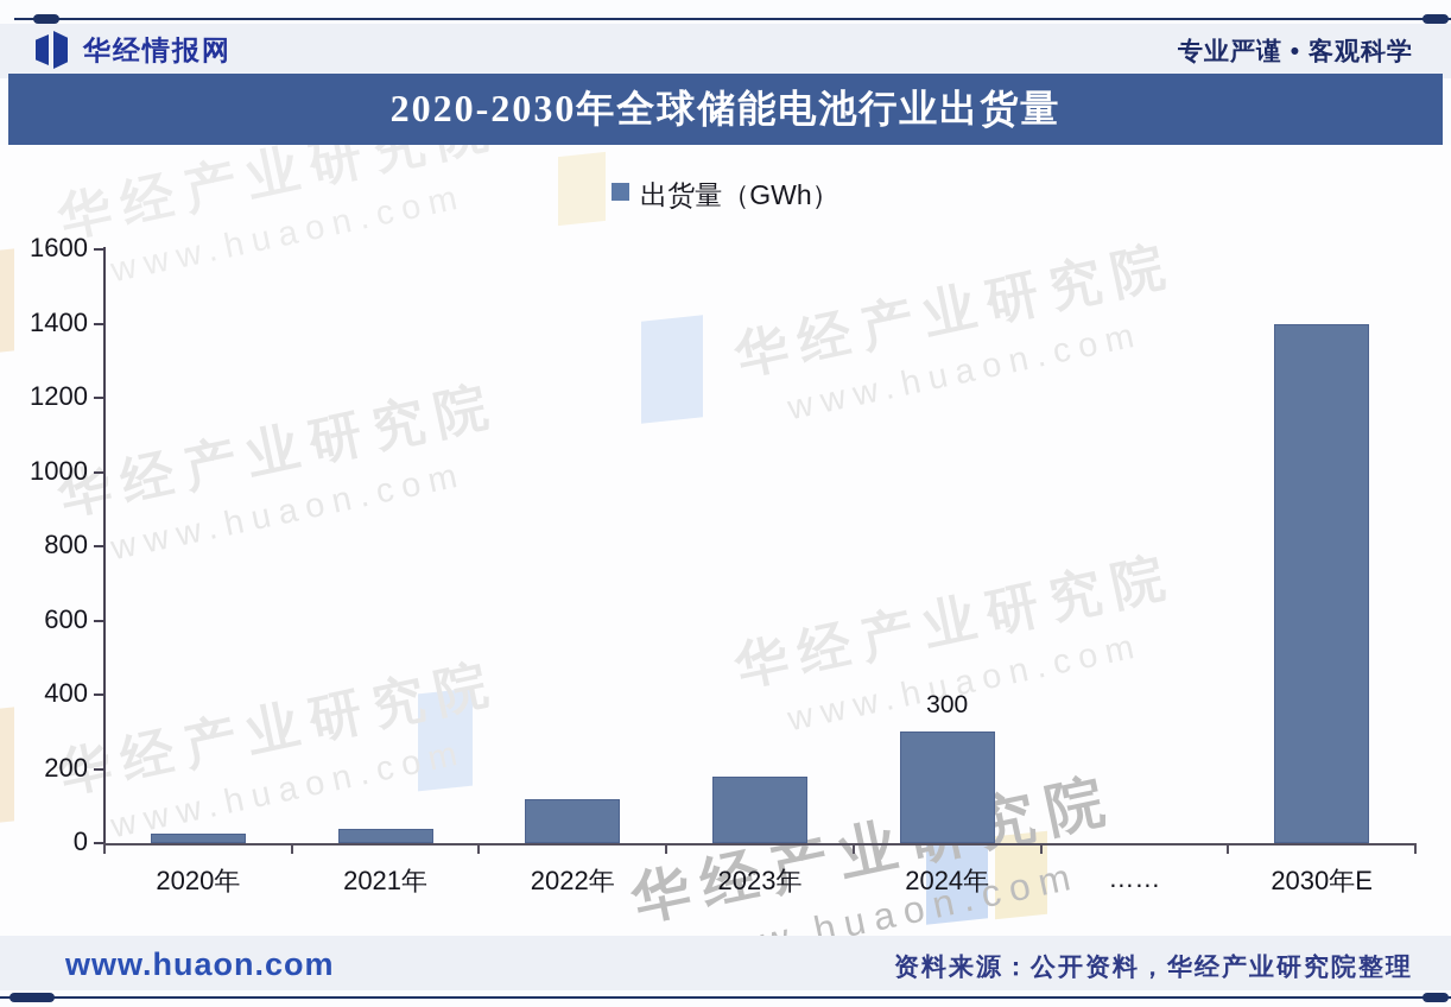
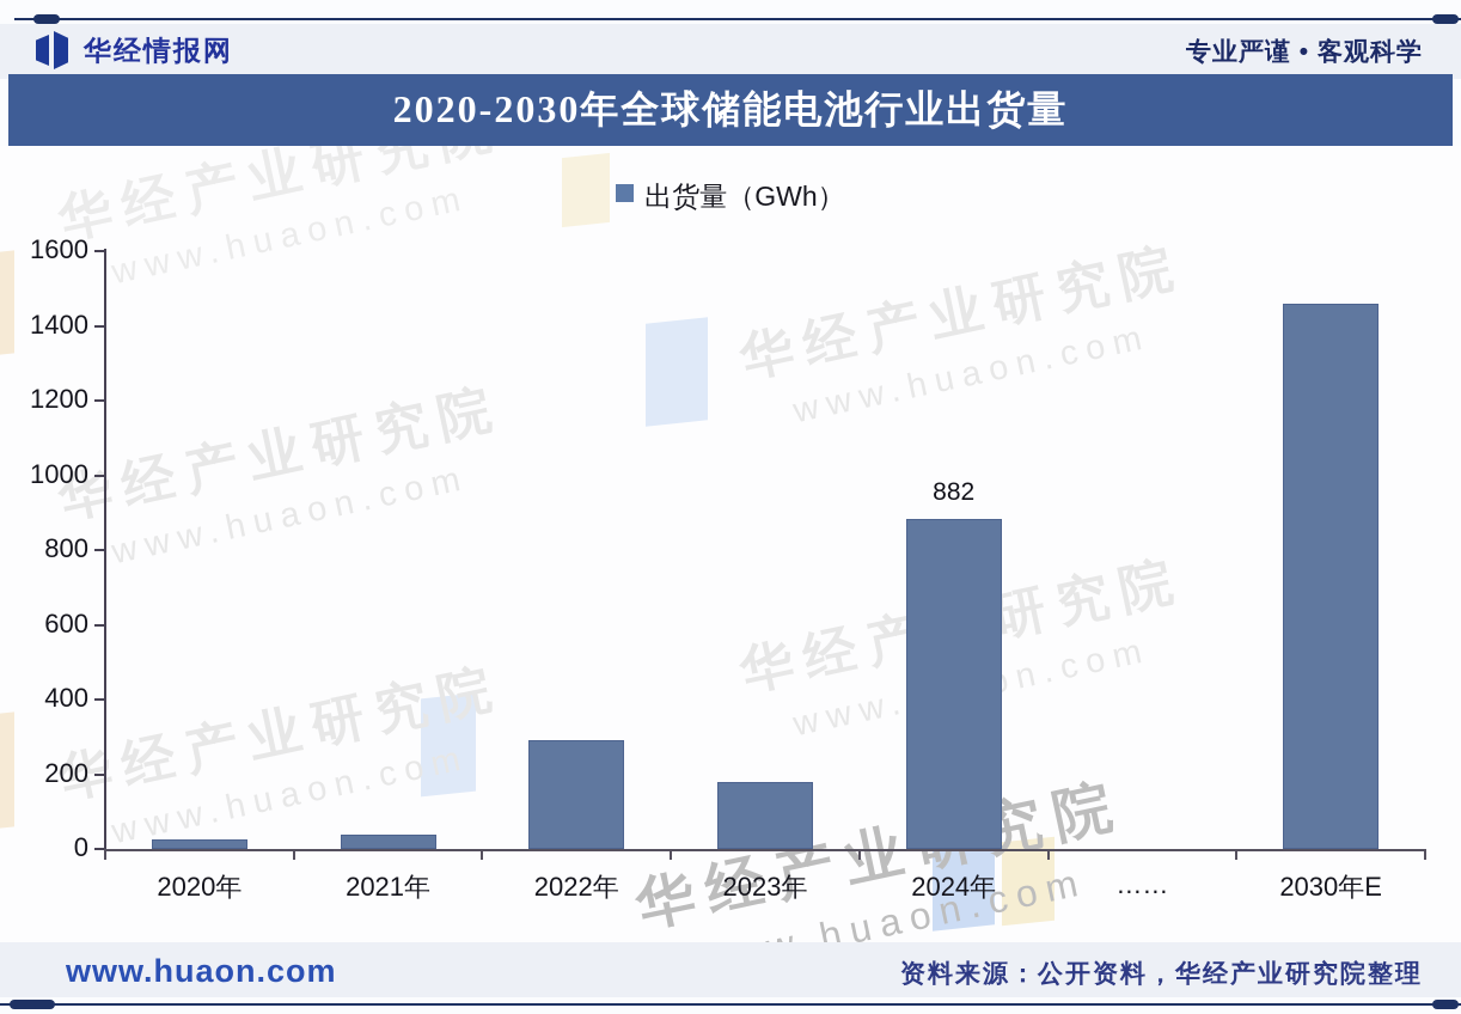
2022年: 120 -> 290
2024年: 300 -> 882
2030年E: 1400 -> 1460
